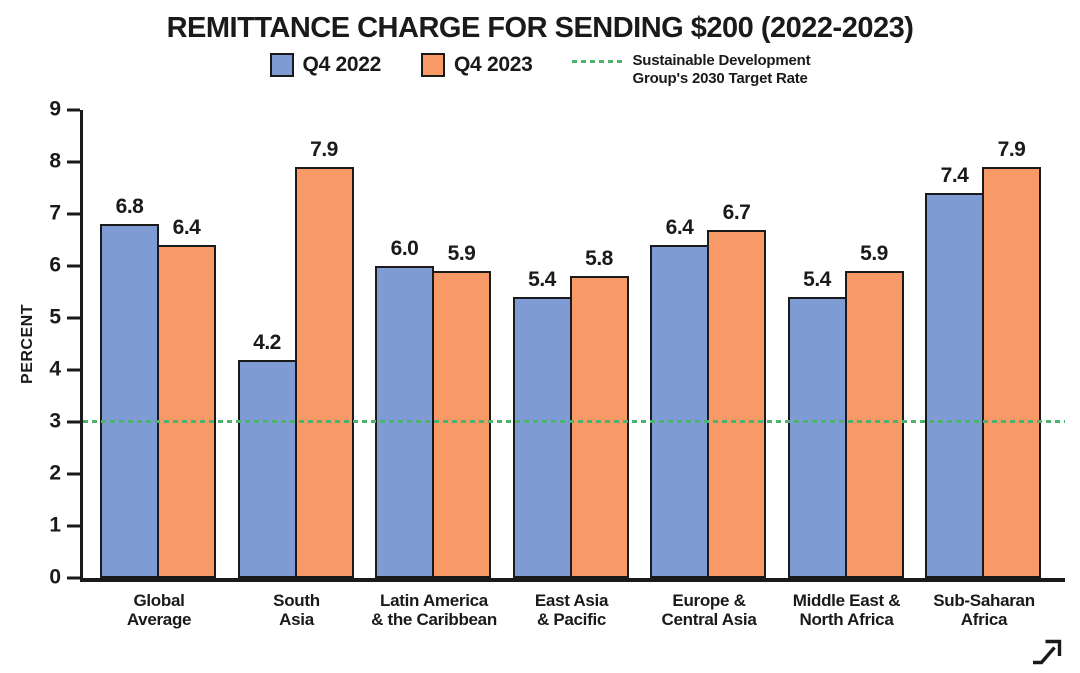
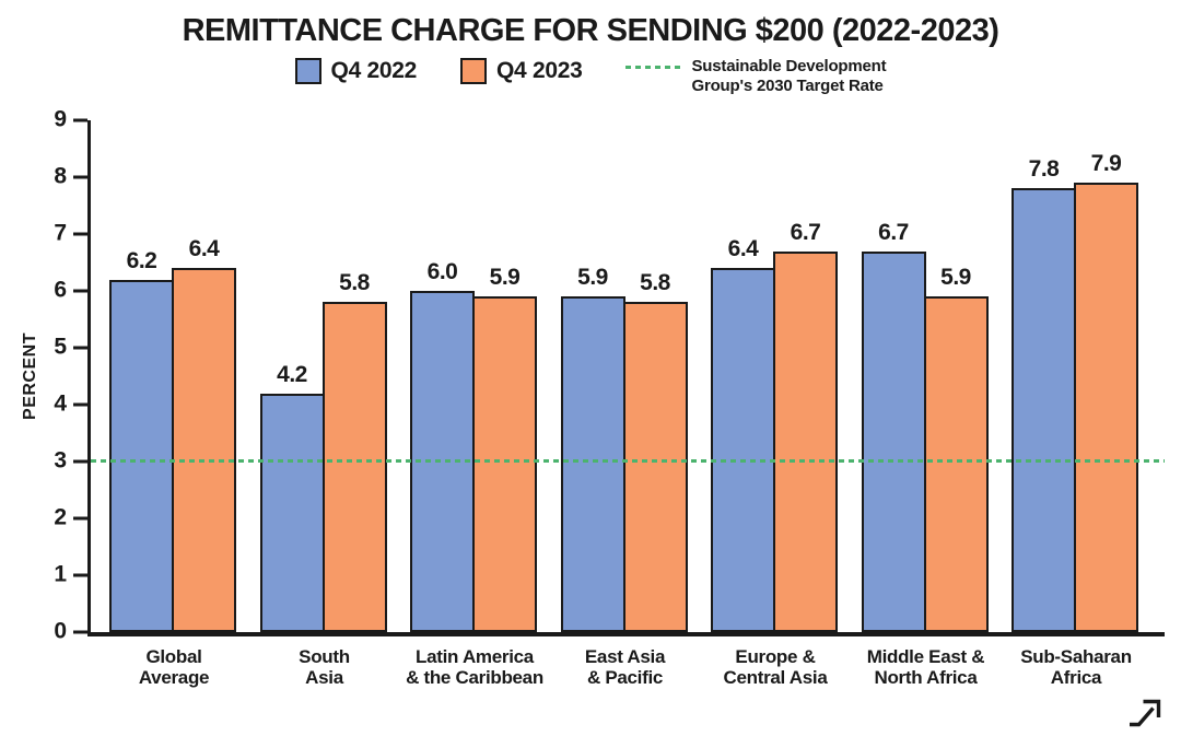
Q4 2022/Global Average: 6.8 -> 6.2
Q4 2023/South Asia: 7.9 -> 5.8
Q4 2022/East Asia & Pacific: 5.4 -> 5.9
Q4 2022/Middle East & North Africa: 5.4 -> 6.7
Q4 2022/Sub-Saharan Africa: 7.4 -> 7.8
